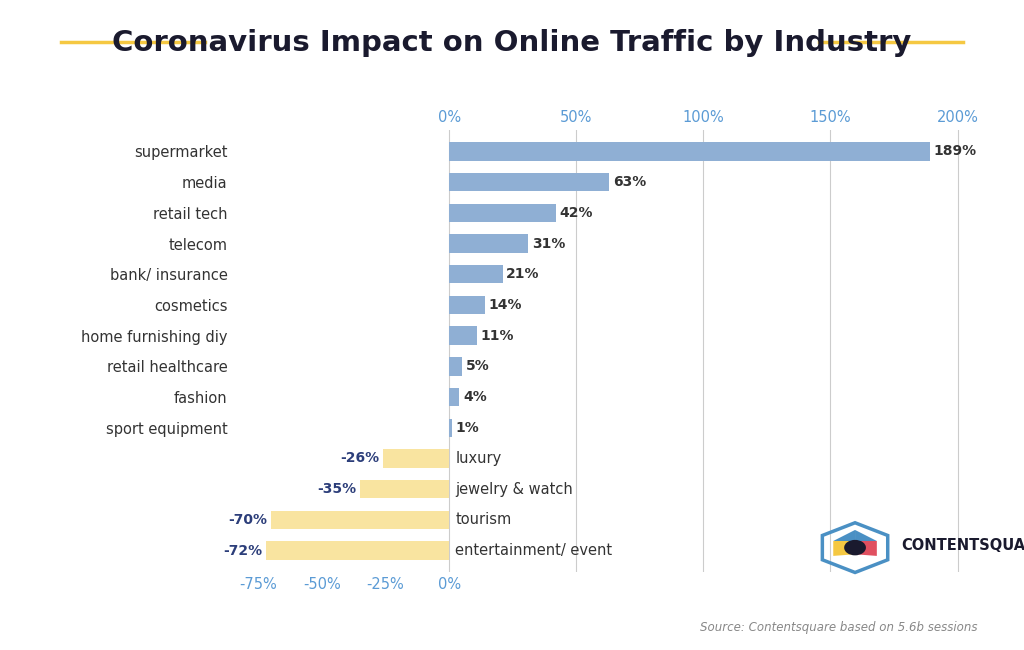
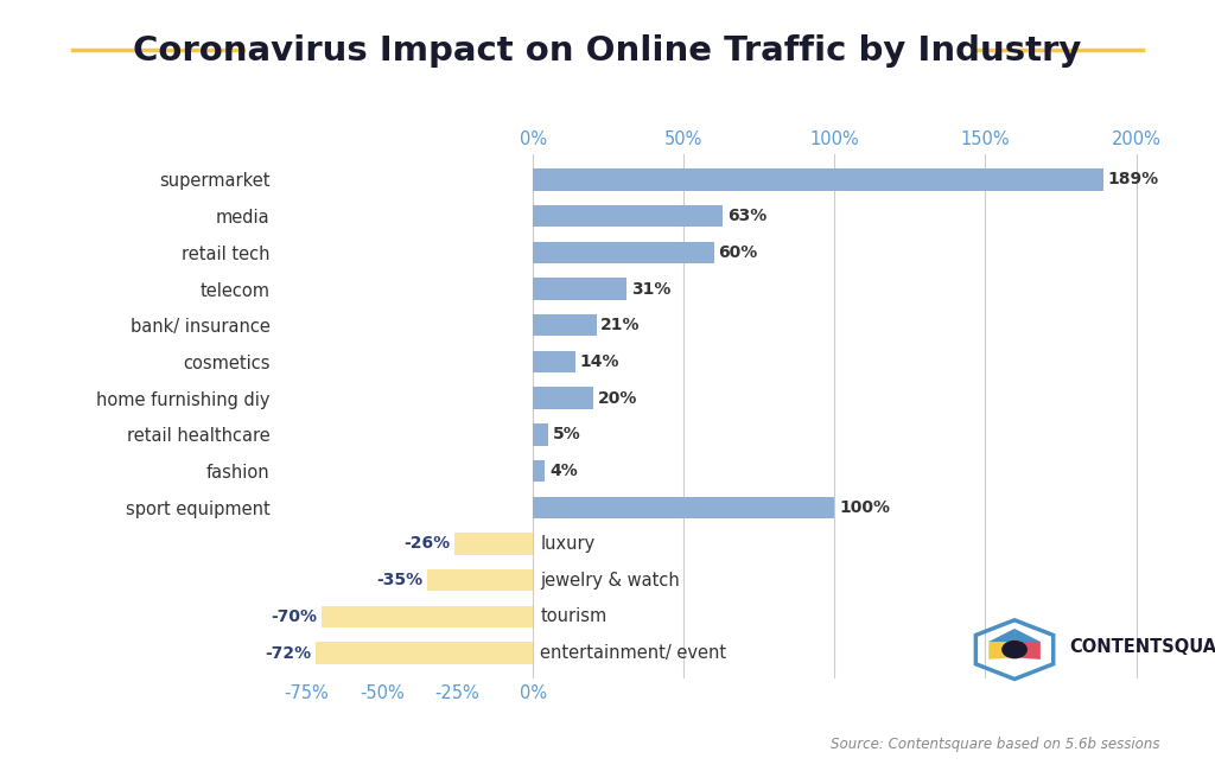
retail tech: 42% -> 60%
home furnishing diy: 11% -> 20%
sport equipment: 1% -> 100%
